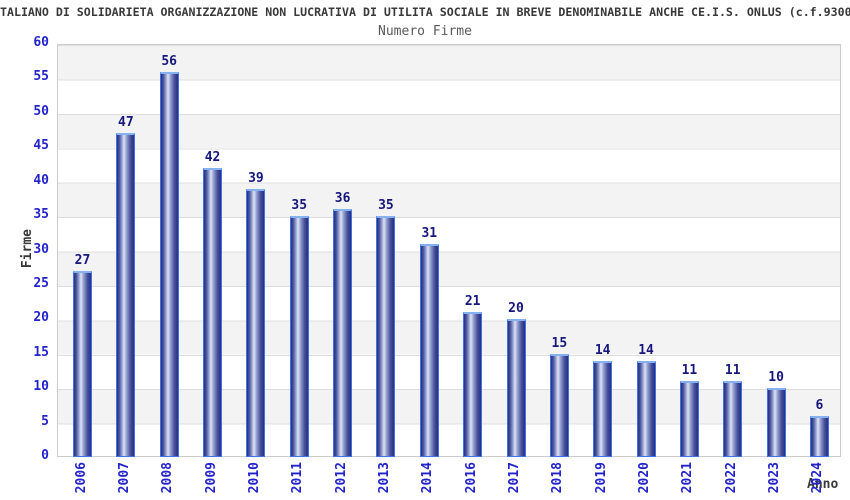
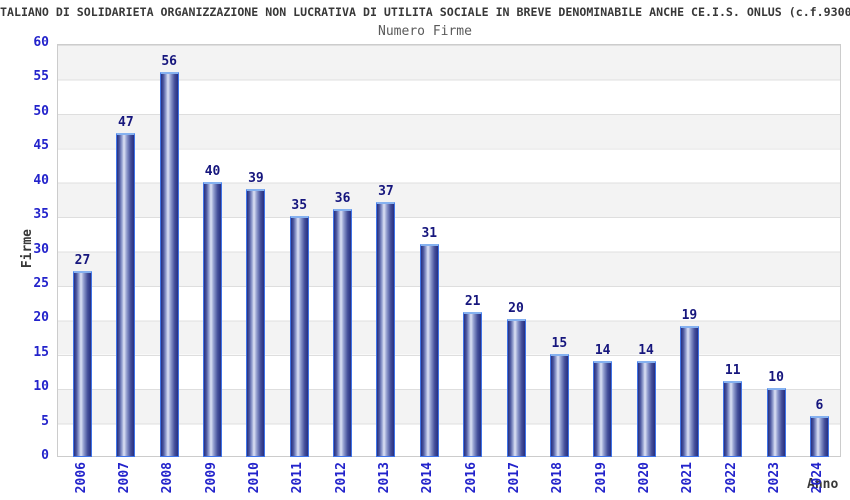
2009: 42 -> 40
2013: 35 -> 37
2021: 11 -> 19
